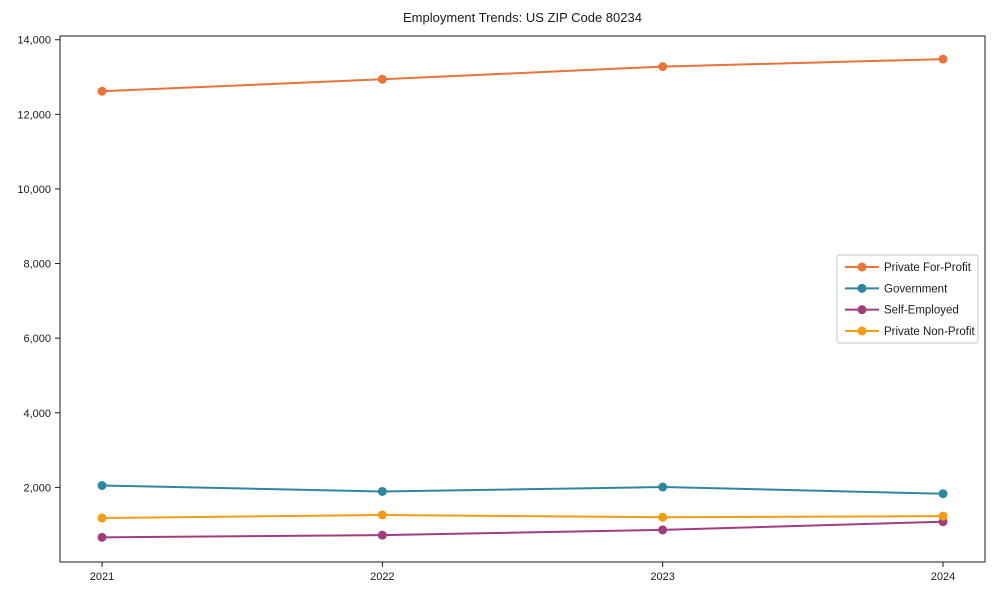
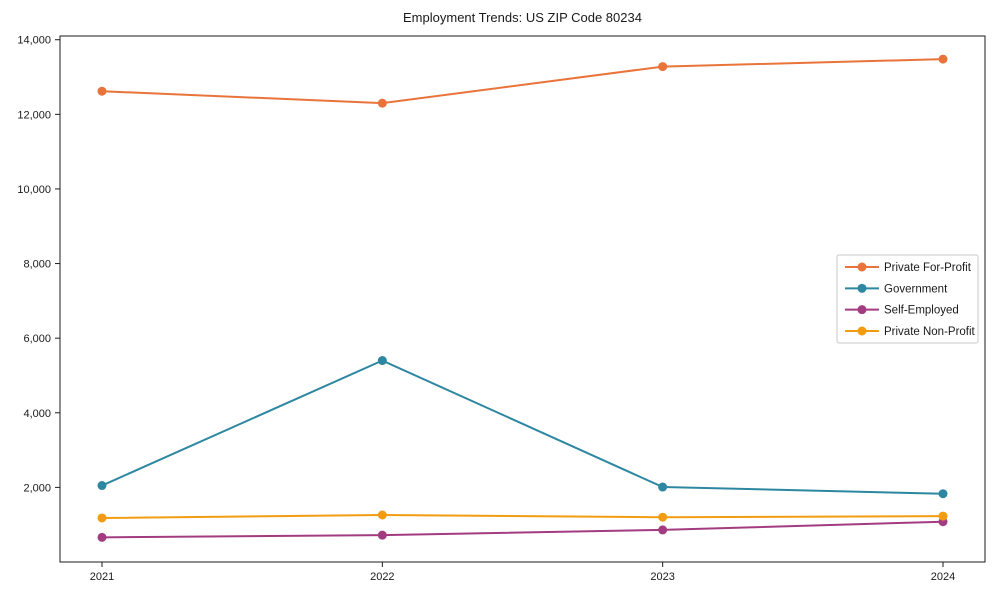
Private For-Profit/2022: 12900 -> 12300
Government/2022: 1900 -> 5400
